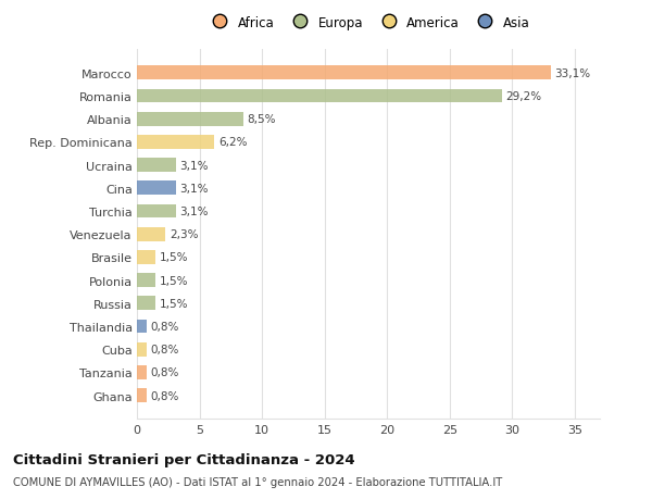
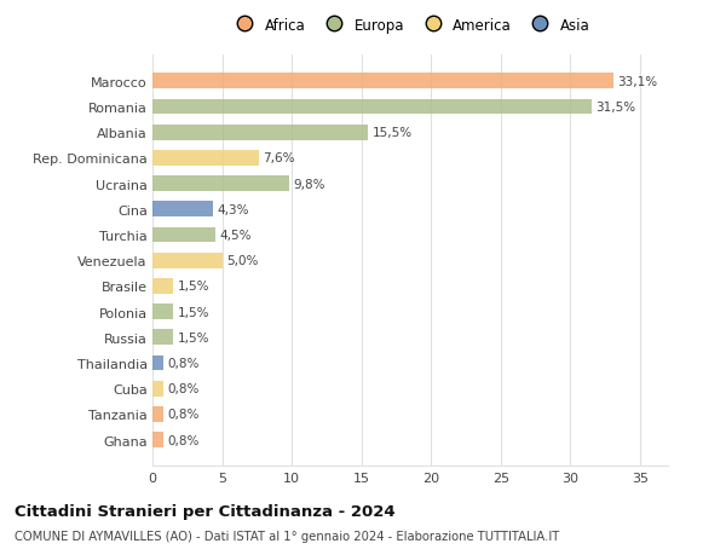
Romania: 29,2% -> 31,5%
Albania: 8,5% -> 15,5%
Rep. Dominicana: 6,2% -> 7,6%
Ucraina: 3,1% -> 9,8%
Cina: 3,1% -> 4,3%
Turchia: 3,1% -> 4,5%
Venezuela: 2,3% -> 5,0%
